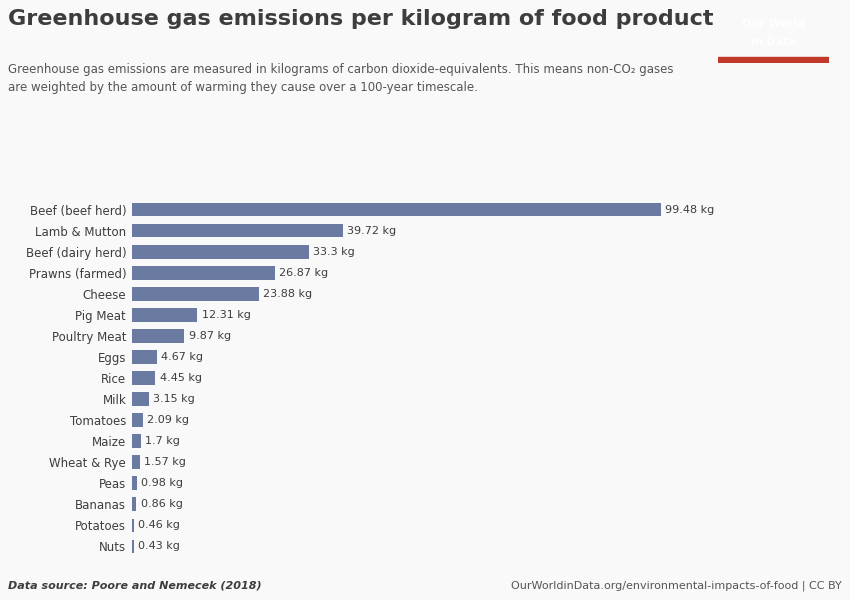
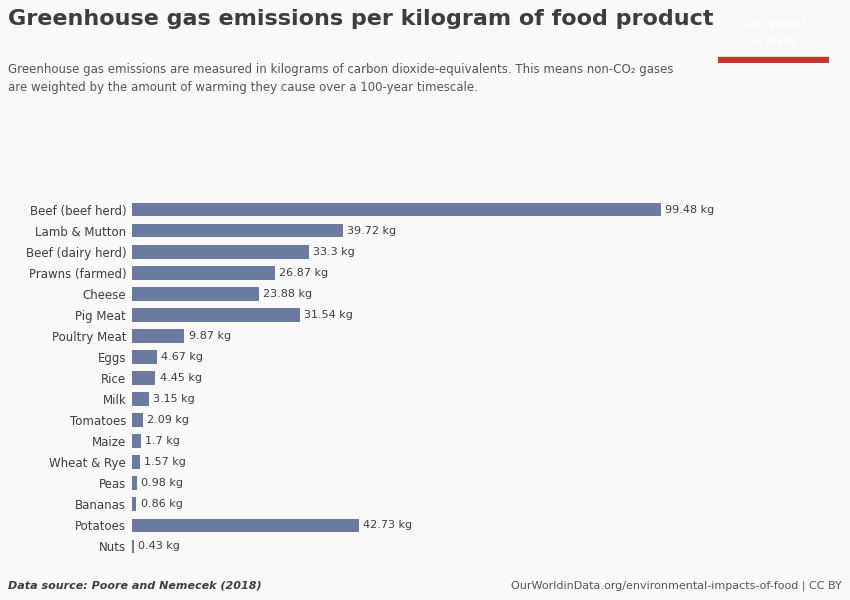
Pig Meat: 12.31 -> 31.54
Potatoes: 0.46 -> 42.73
